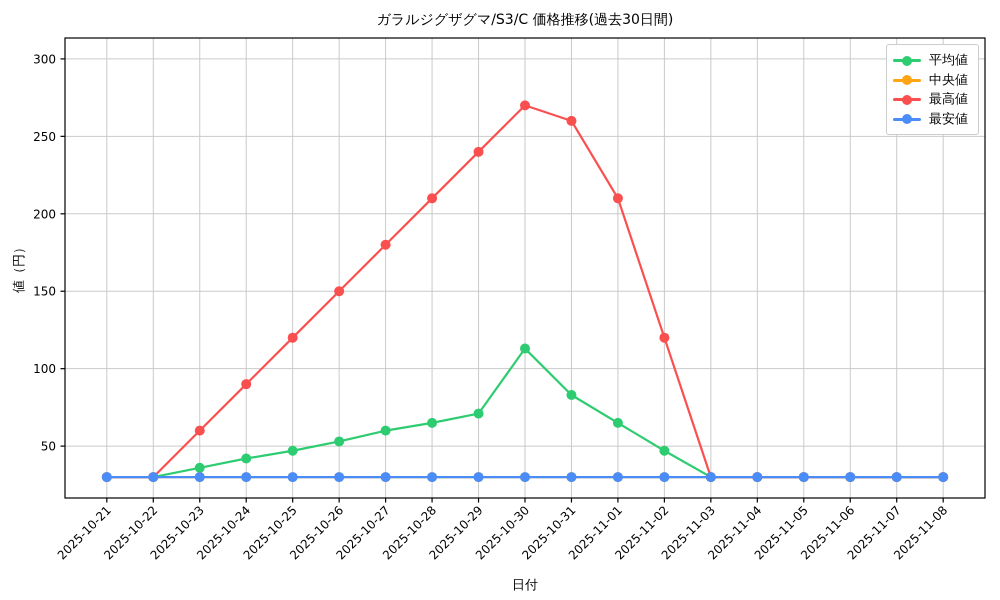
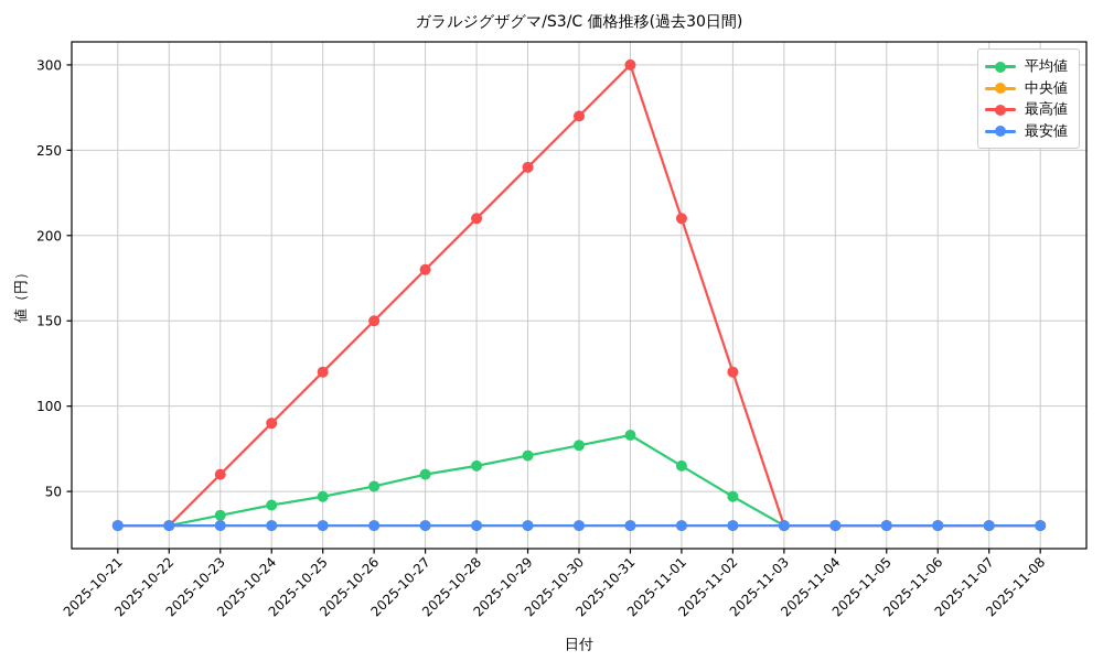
平均値/2025-10-30: 113 -> 77
最高値/2025-10-31: 260 -> 300
